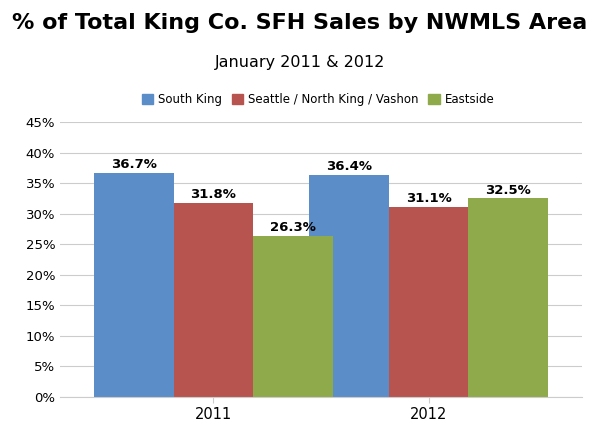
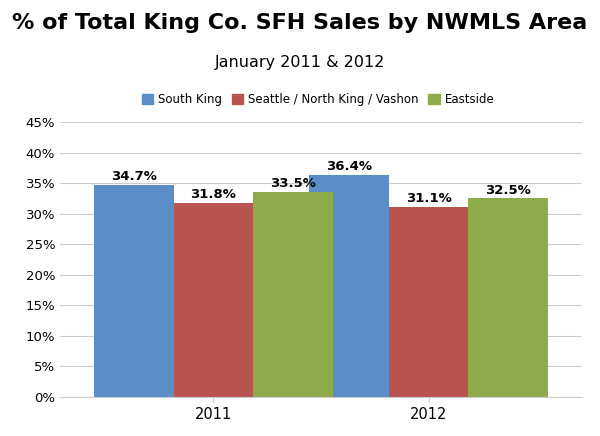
South King/2011: 36.7% -> 34.7%
Eastside/2011: 26.3% -> 33.5%
